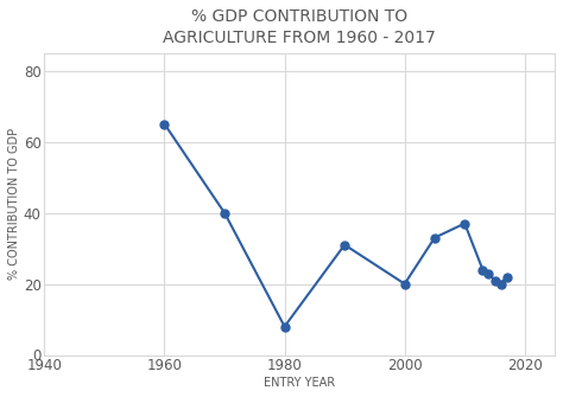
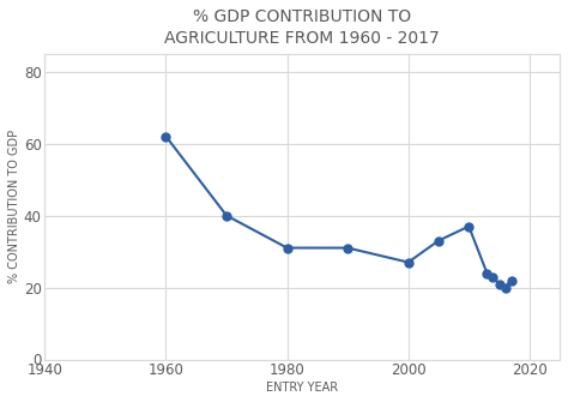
1960: 65 -> 62
1980: 8 -> 31
2000: 20 -> 27
